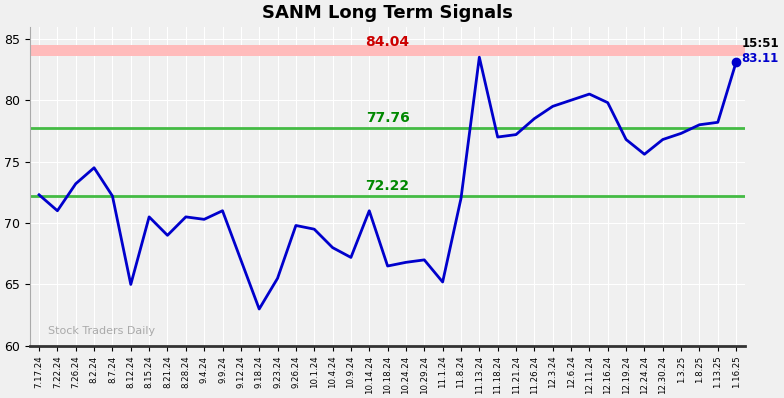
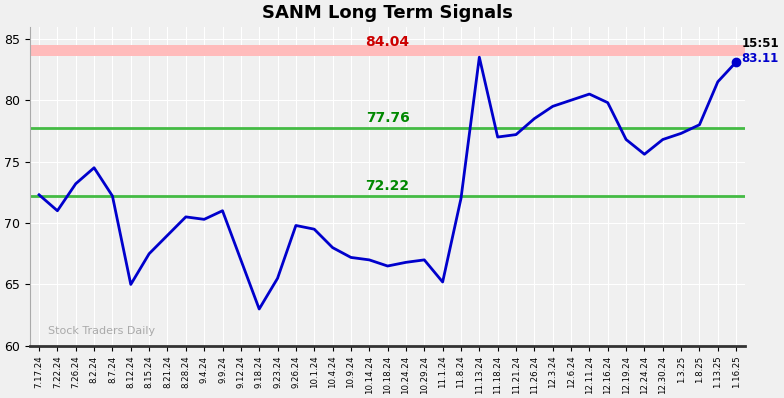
8.15.24: 70.5 -> 67.5
10.14.24: 71.0 -> 67.0
1.13.25: 78.2 -> 81.5
